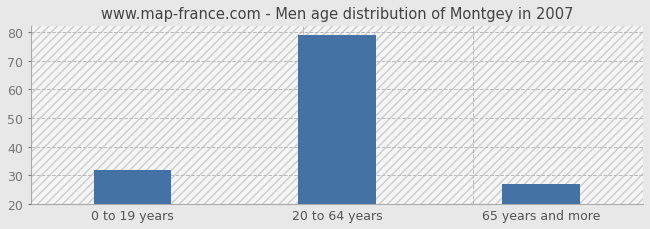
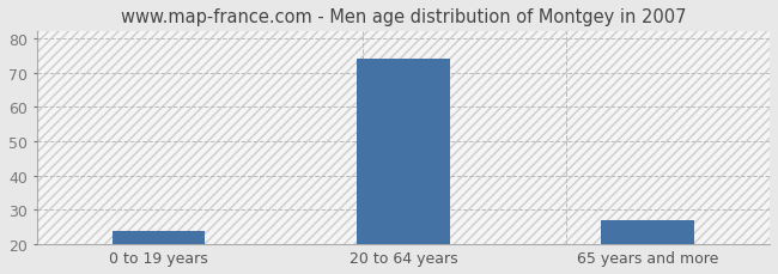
0 to 19 years: 32 -> 24
20 to 64 years: 79 -> 74
